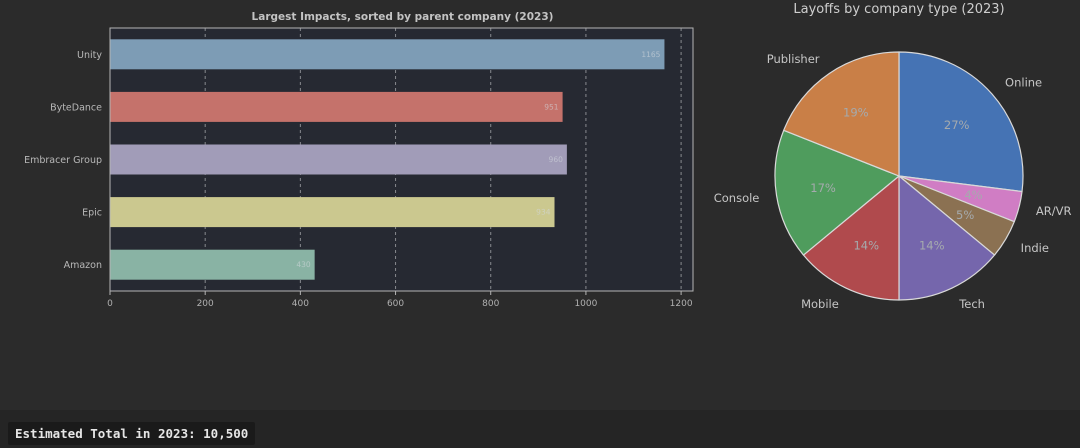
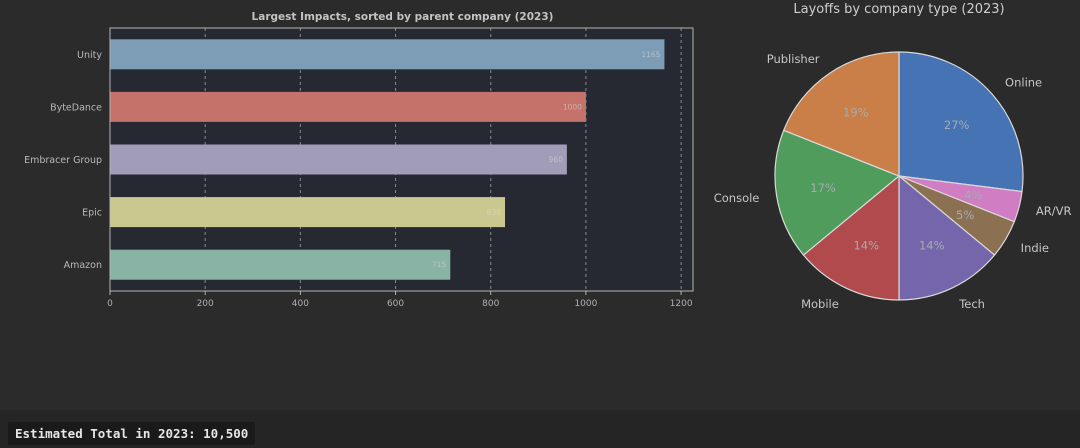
Largest Impacts, sorted by parent company (2023)/ByteDance: 951 -> 1000
Largest Impacts, sorted by parent company (2023)/Epic: 934 -> 830
Largest Impacts, sorted by parent company (2023)/Amazon: 430 -> 715
